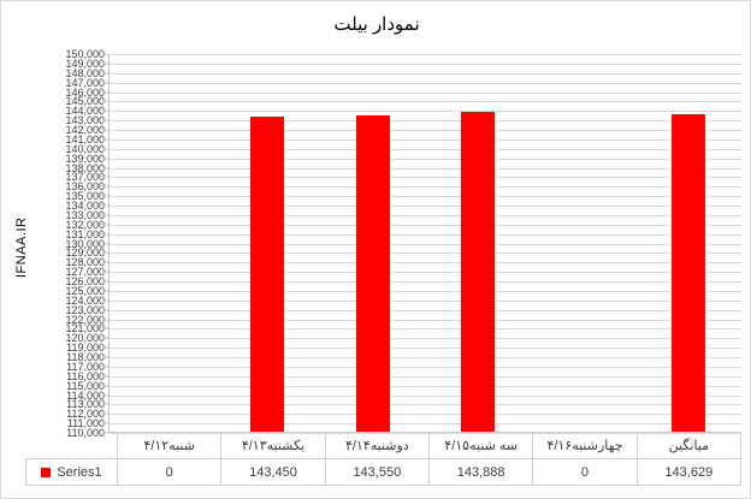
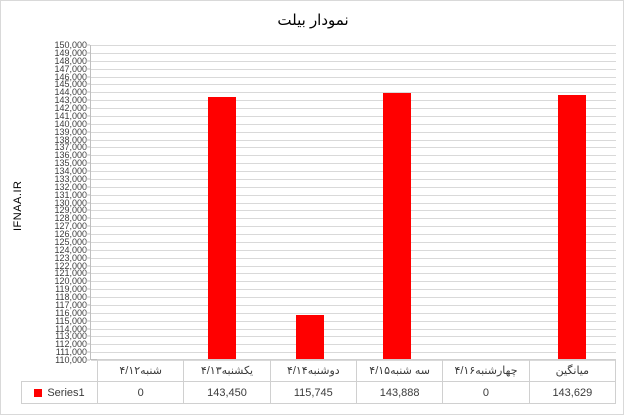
دوشنبه۴/۱۴: 143,550 -> 115,745
